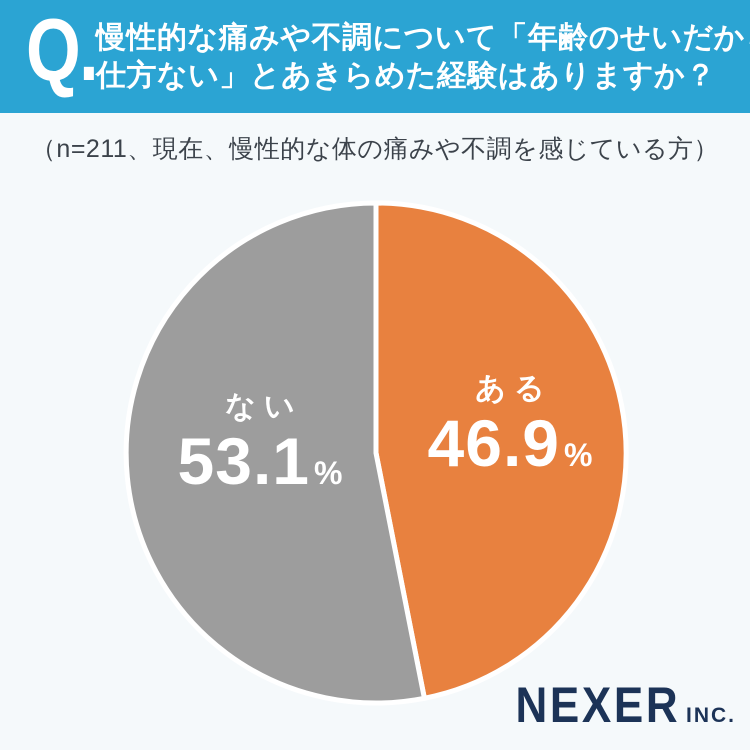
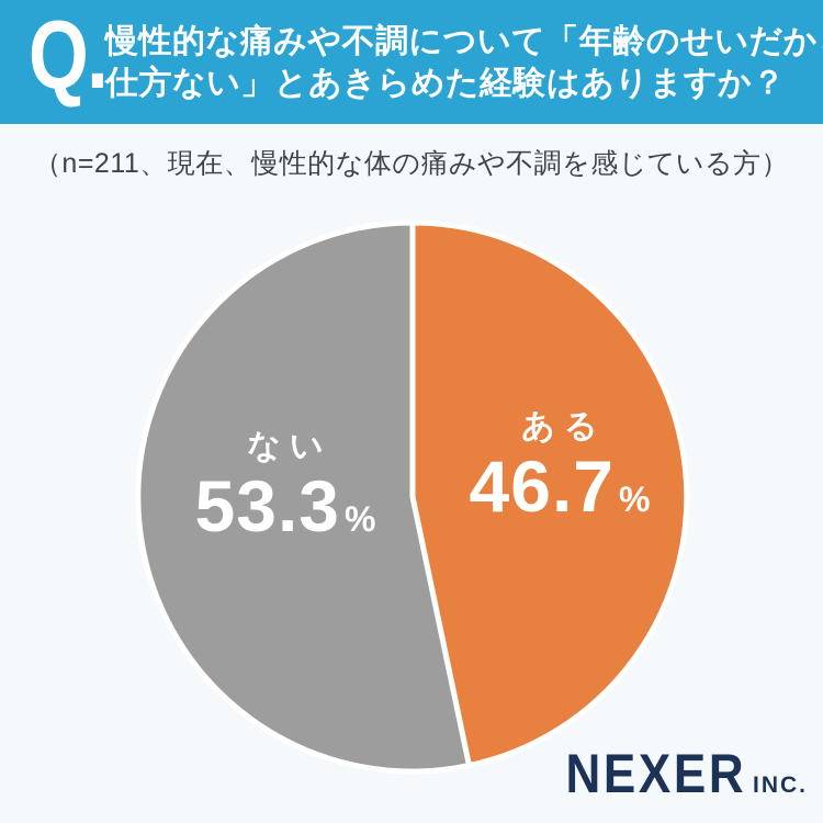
ある: 46.9 -> 46.7
ない: 53.1 -> 53.3
